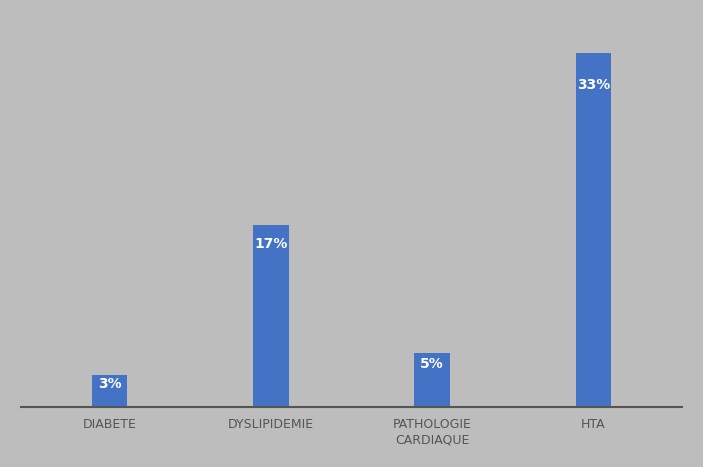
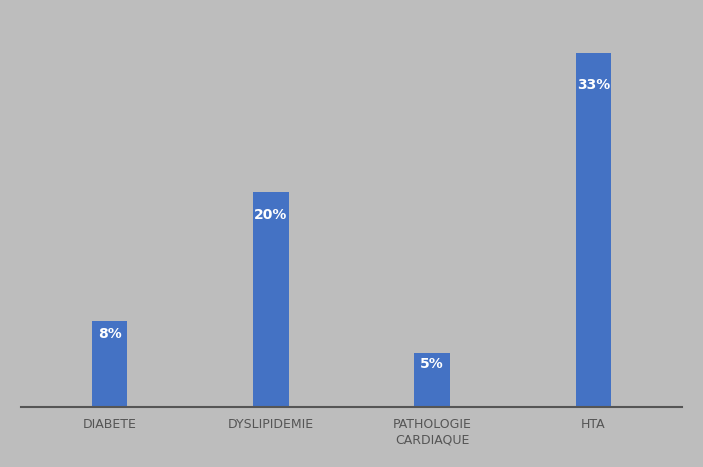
DIABETE: 3% -> 8%
DYSLIPIDEMIE: 17% -> 20%
